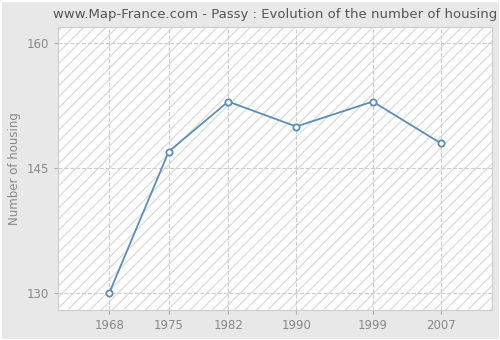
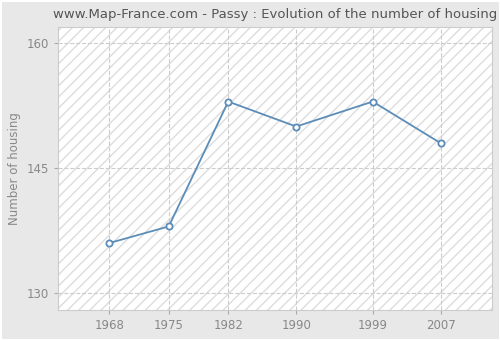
1968: 130 -> 136
1975: 147 -> 138
